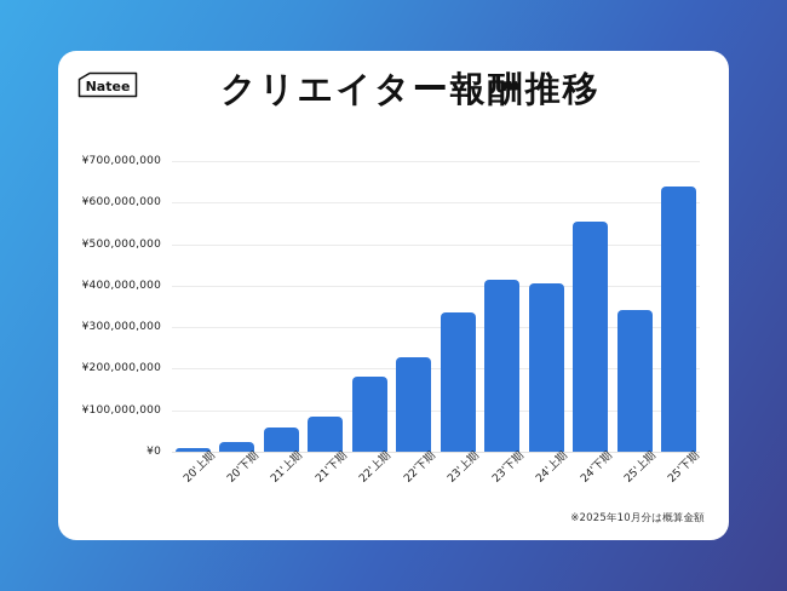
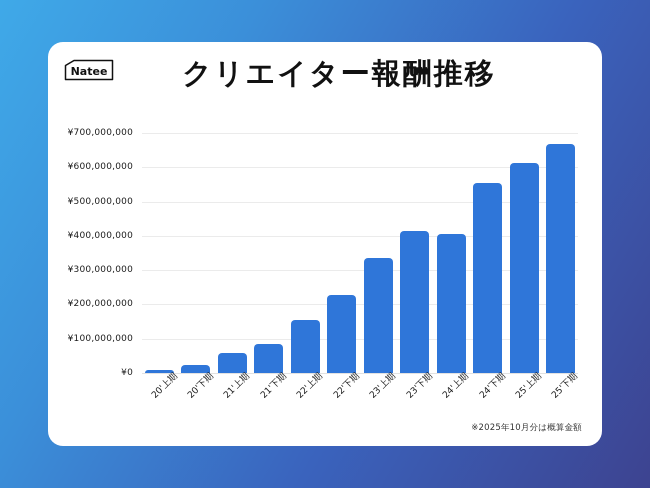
22'上期: ¥180000000 -> ¥160000000
25'上期: ¥340000000 -> ¥610000000
25'下期: ¥640000000 -> ¥670000000
